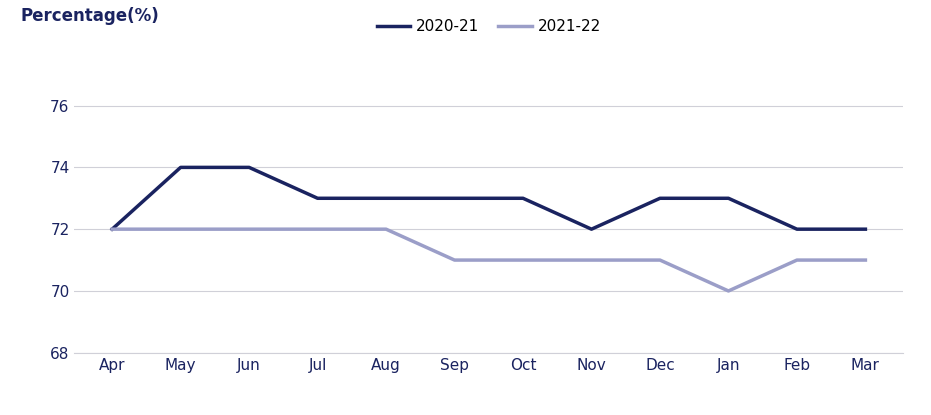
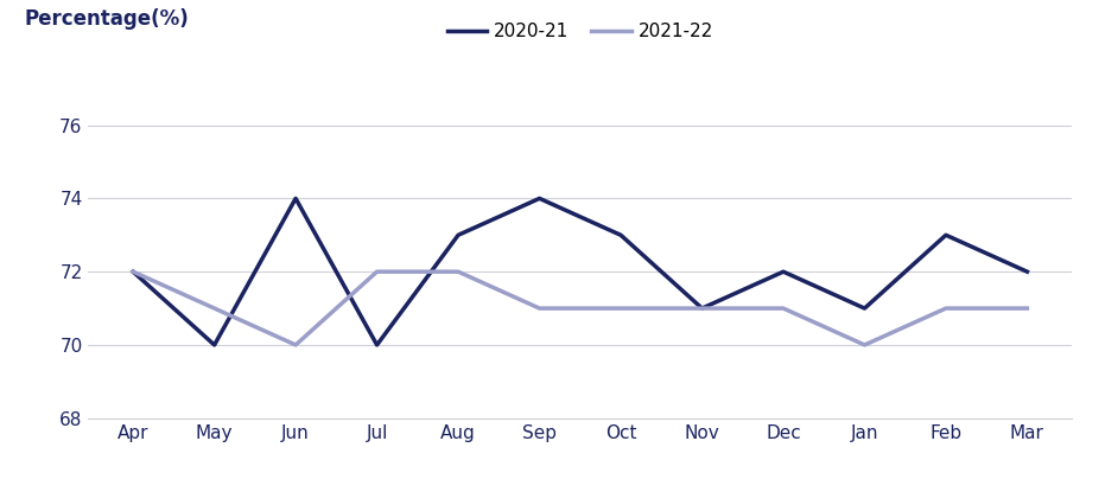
2020-21/May: 74 -> 70
2021-22/May: 72 -> 71
2021-22/Jun: 72 -> 70
2020-21/Jul: 73 -> 70
2020-21/Sep: 73 -> 74
2020-21/Nov: 72 -> 71
2020-21/Dec: 73 -> 72
2020-21/Jan: 73 -> 71
2020-21/Feb: 72 -> 73
